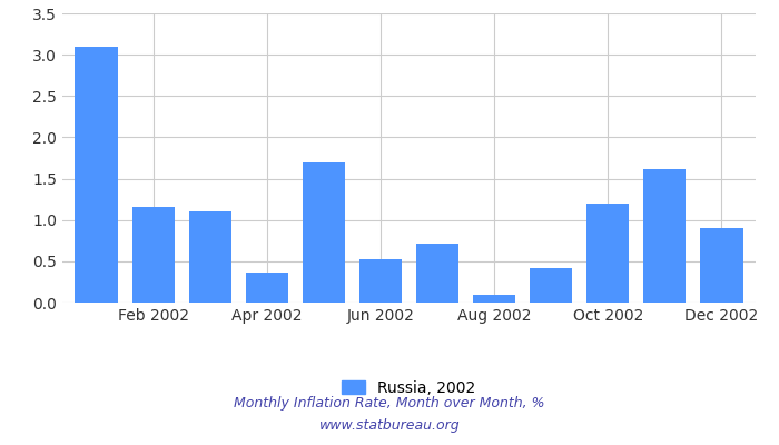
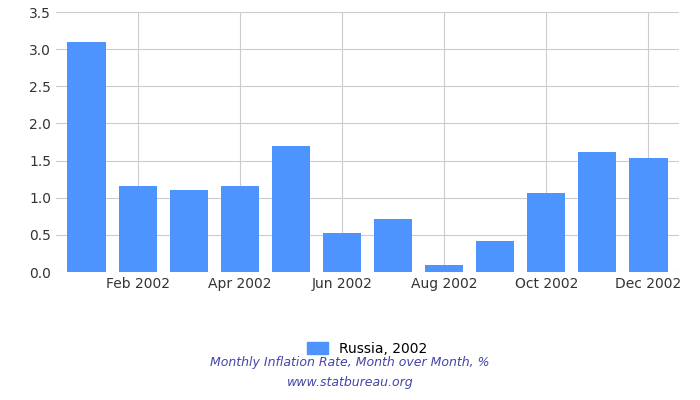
Apr 2002: 0.36 -> 1.16
Oct 2002: 1.20 -> 1.07
Dec 2002: 0.90 -> 1.54
